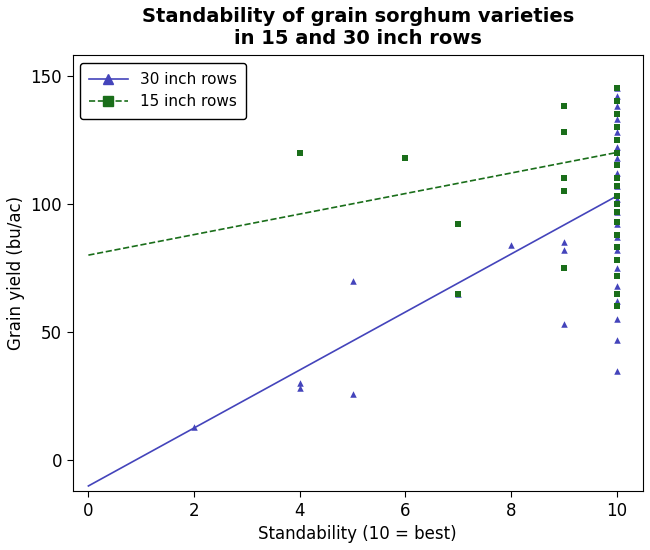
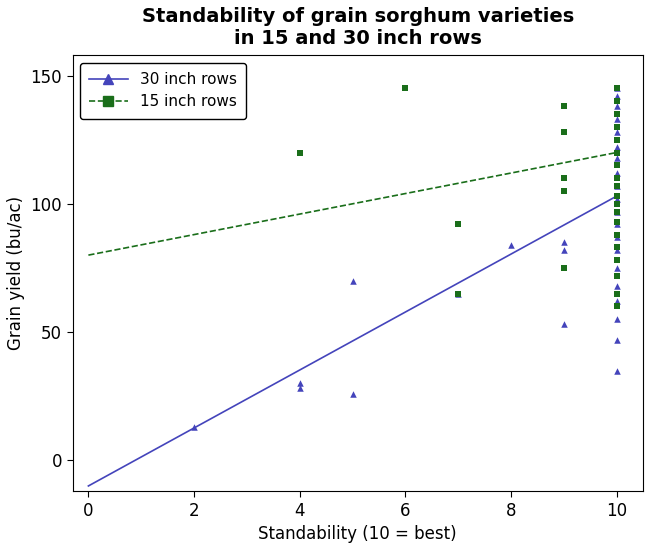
15 inch rows/6: 118 -> 145
